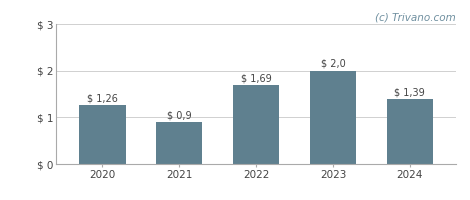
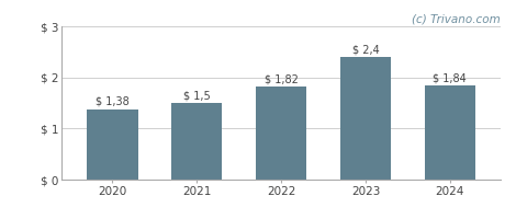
2020: 1,26 -> 1,38
2021: 0,9 -> 1,5
2022: 1,69 -> 1,82
2023: 2,0 -> 2,4
2024: 1,39 -> 1,84
